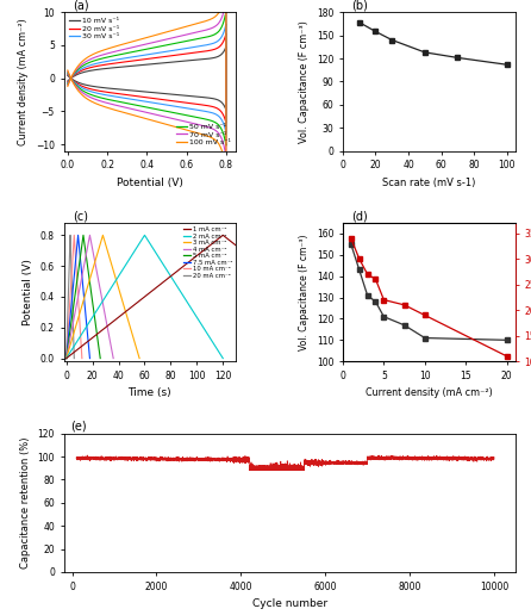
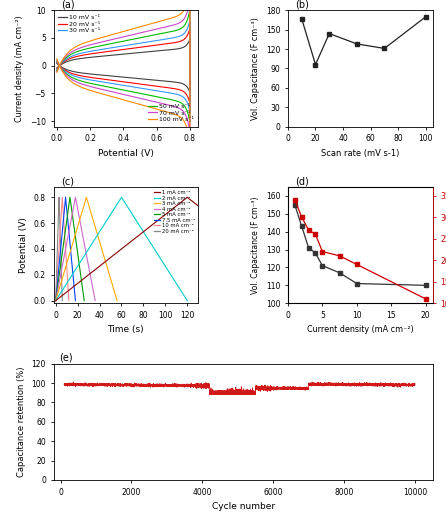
(b)/20: 155 -> 96
(b)/100: 112 -> 170
